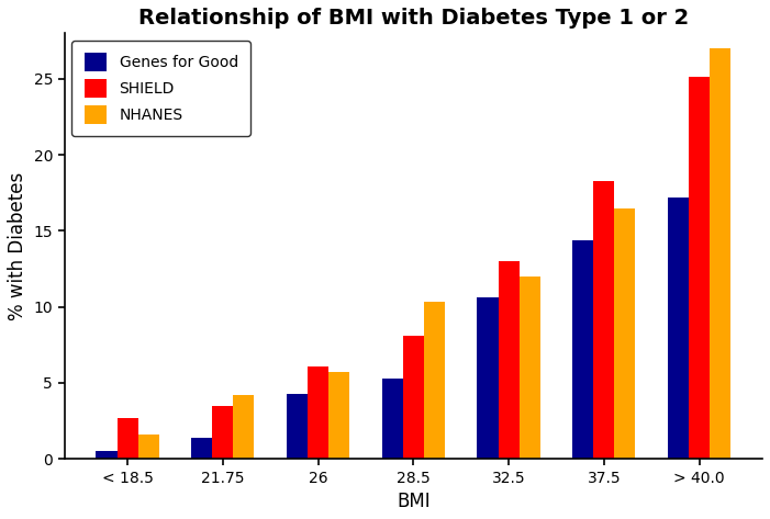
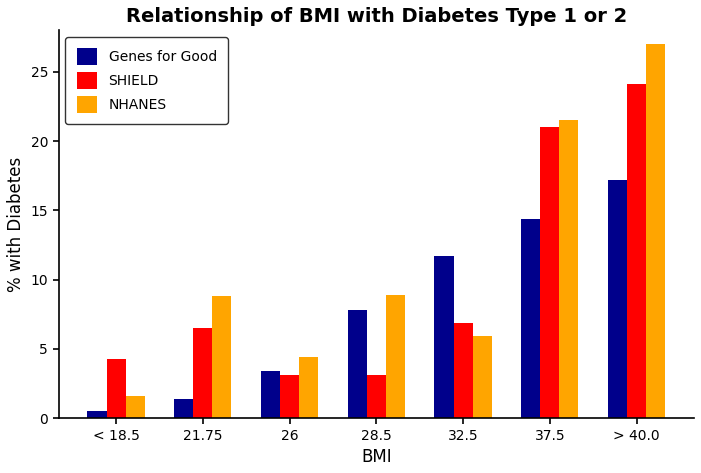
SHIELD/< 18.5: 2.7 -> 4.3
SHIELD/21.75: 3.5 -> 6.5
NHANES/21.75: 4.2 -> 8.8
Genes for Good/26: 4.3 -> 3.4
SHIELD/26: 6.1 -> 3.1
NHANES/26: 5.7 -> 4.4
Genes for Good/28.5: 5.3 -> 7.8
SHIELD/28.5: 8.1 -> 3.1
NHANES/28.5: 10.3 -> 8.9
Genes for Good/32.5: 10.6 -> 11.7
SHIELD/32.5: 13.0 -> 6.9
NHANES/32.5: 12.0 -> 5.9
SHIELD/37.5: 18.3 -> 21.0
NHANES/37.5: 16.5 -> 21.5
SHIELD/> 40.0: 25.1 -> 24.1
